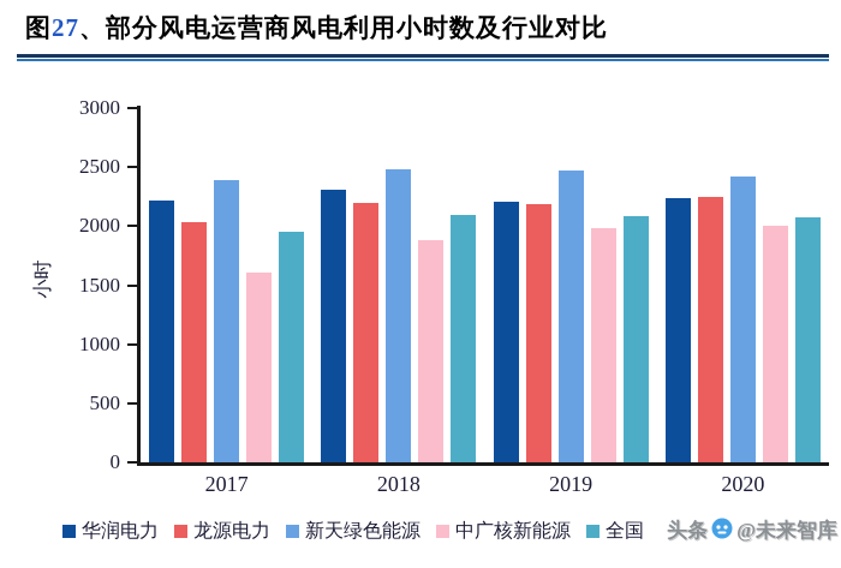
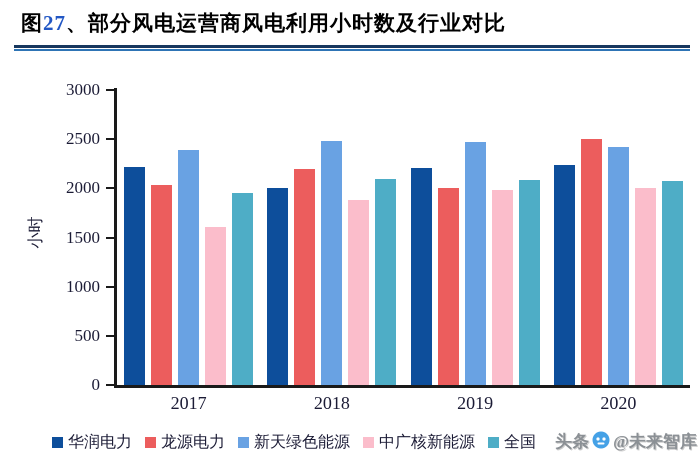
华润电力/2018: 2300 -> 2000
龙源电力/2019: 2200 -> 2000
龙源电力/2020: 2200 -> 2500
